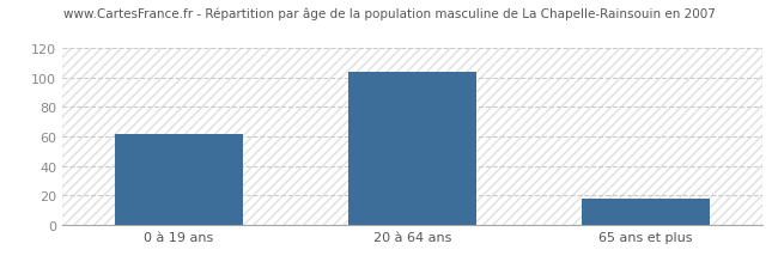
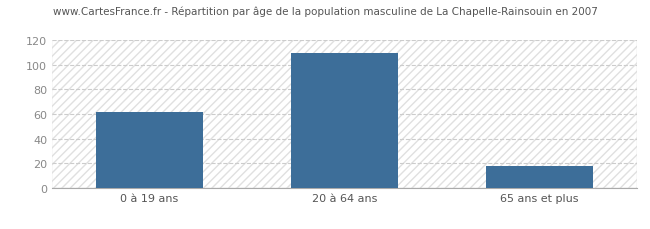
20 à 64 ans: 104 -> 110
